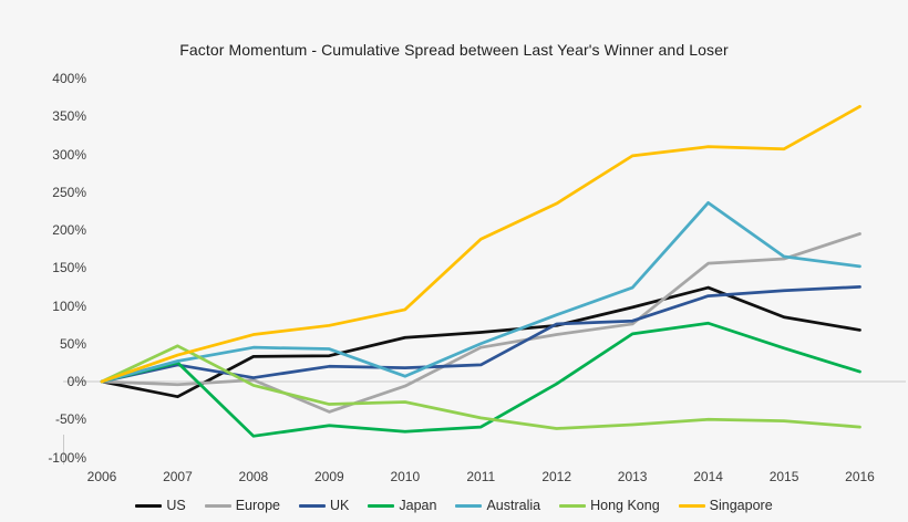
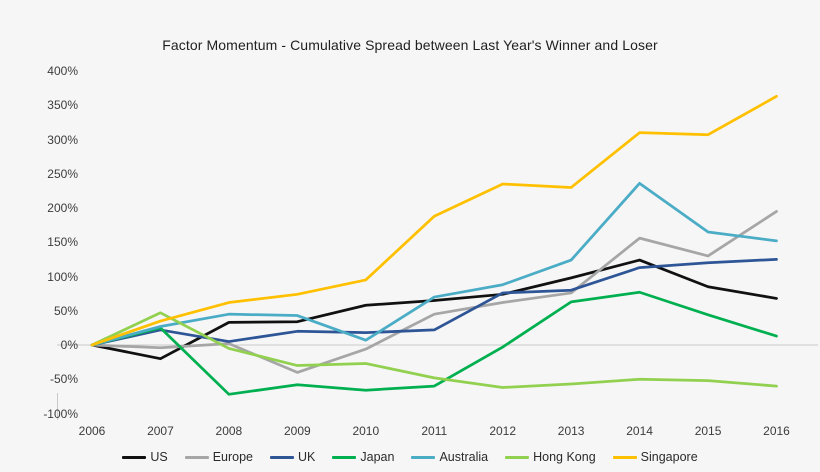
Australia/2011: 50% -> 70%
Singapore/2013: 300% -> 230%
Europe/2015: 160% -> 130%
